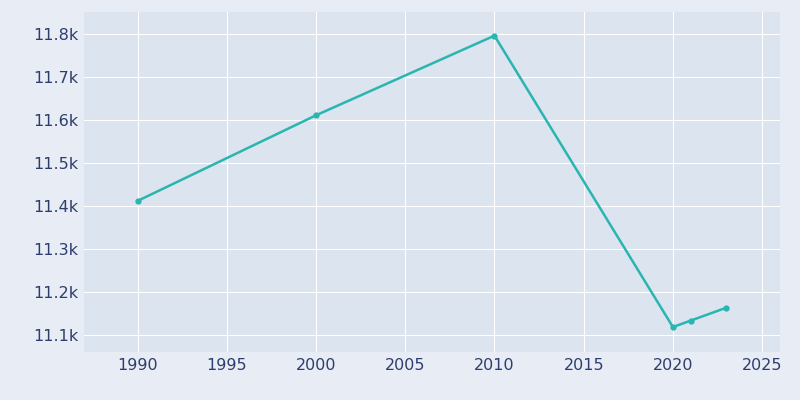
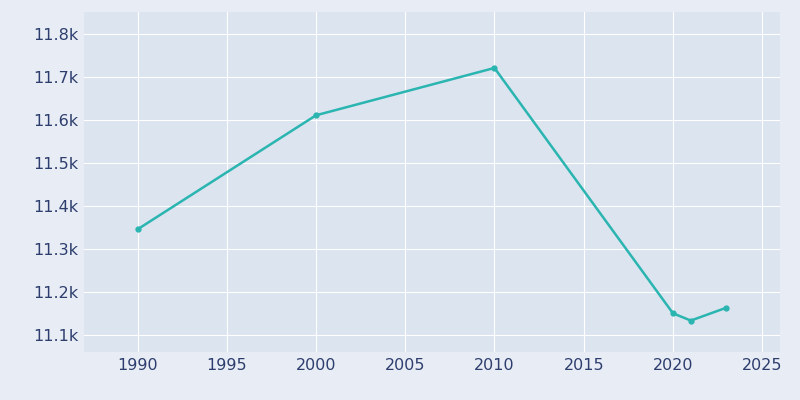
1990: 11.411k -> 11.345k
2010: 11.795k -> 11.720k
2020: 11.118k -> 11.150k
